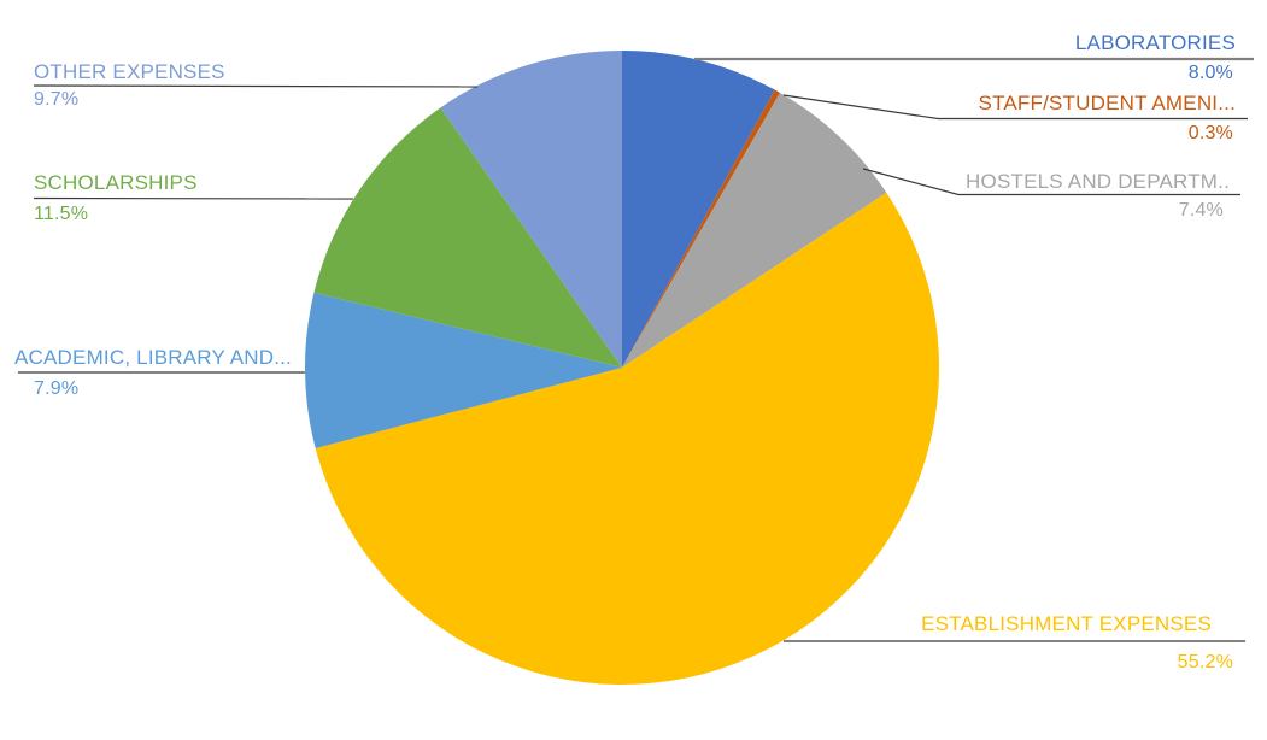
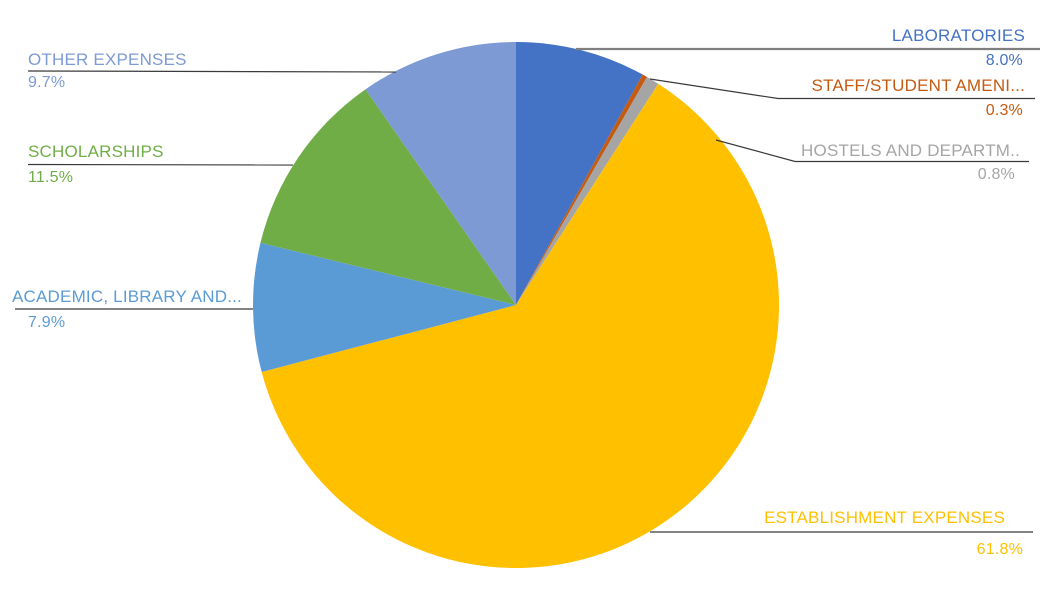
HOSTELS AND DEPARTM..: 7.4% -> 0.8%
ESTABLISHMENT EXPENSES: 55.2% -> 61.8%
